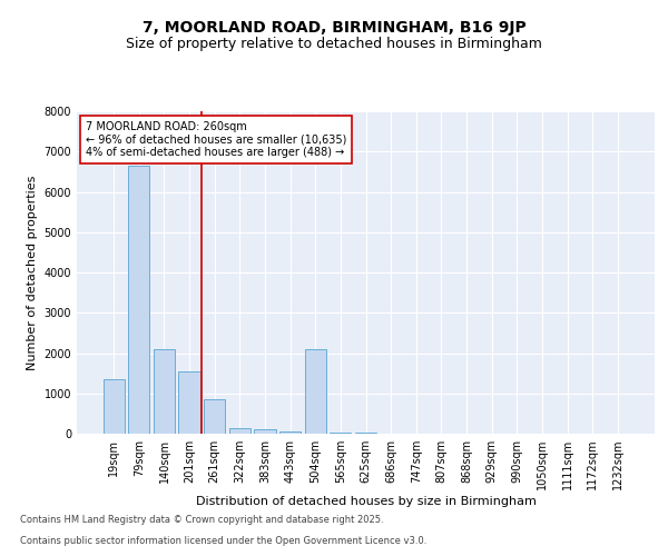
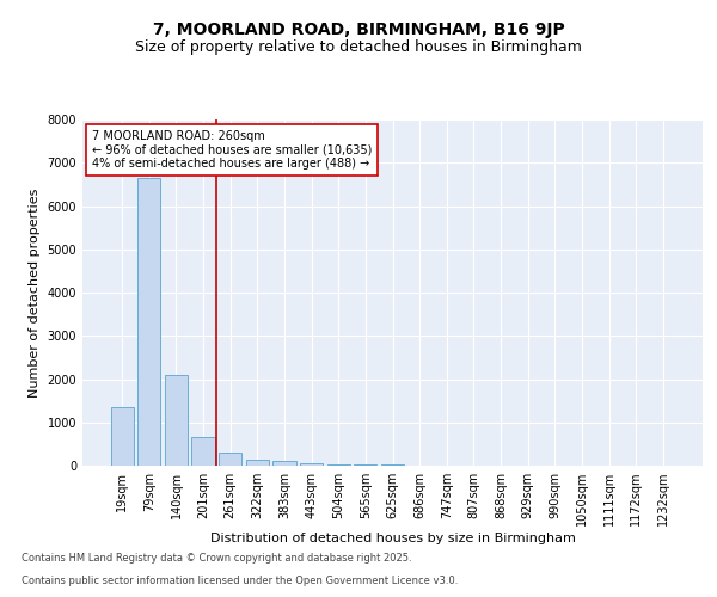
201sqm: 1550 -> 650
261sqm: 850 -> 300
504sqm: 2100 -> 40
